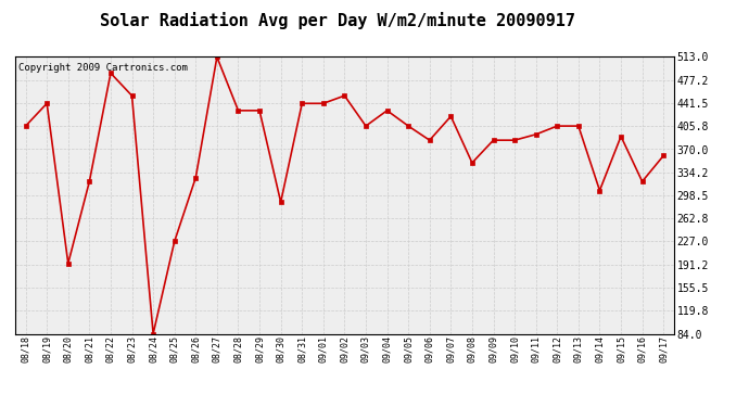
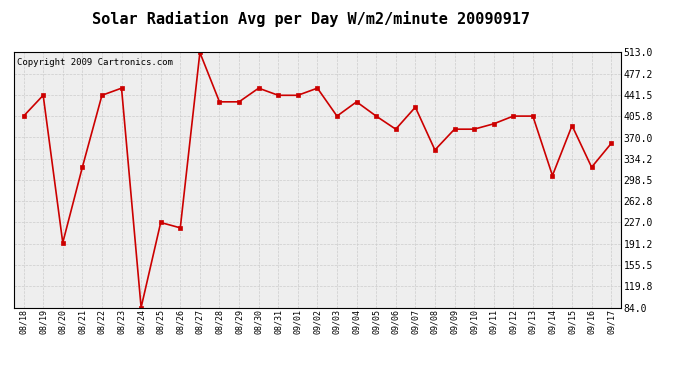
08/22: 488 -> 441
08/26: 326 -> 218
08/30: 288 -> 453
